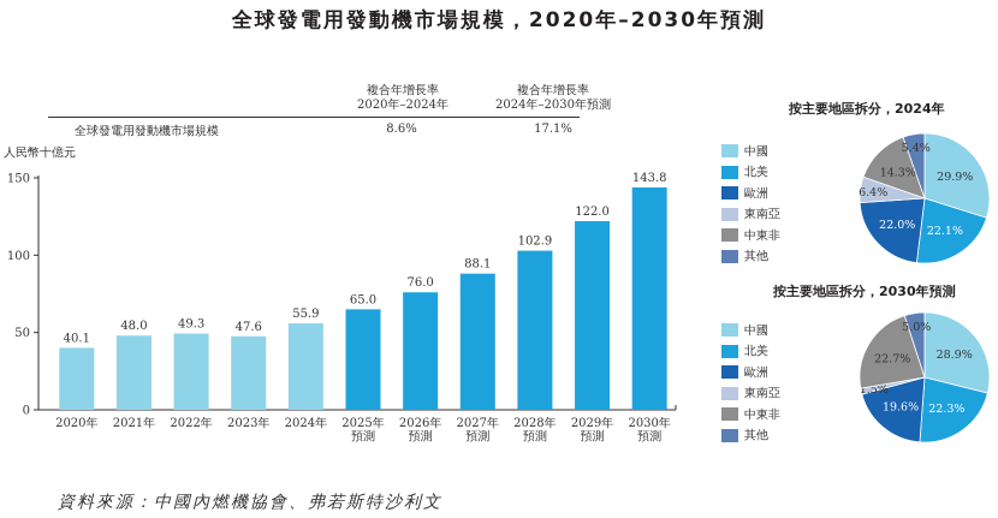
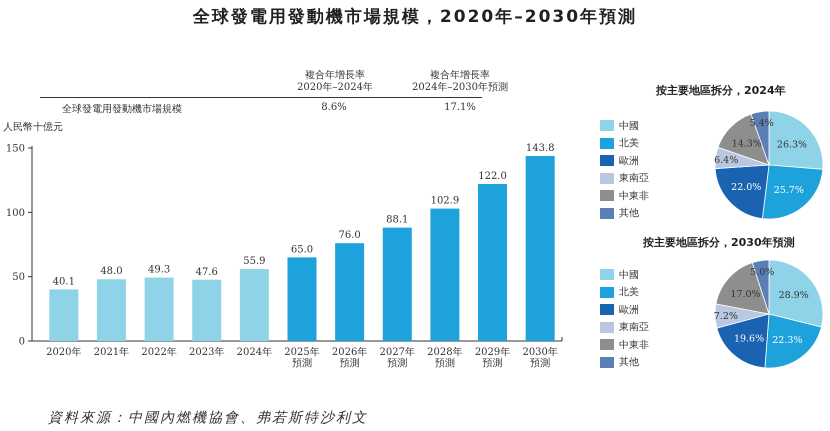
按主要地區拆分，2024年/中國: 29.9% -> 26.3%
按主要地區拆分，2024年/北美: 22.1% -> 25.7%
按主要地區拆分，2030年預測/東南亞: 1.5% -> 7.2%
按主要地區拆分，2030年預測/中東非: 22.7% -> 17.0%
